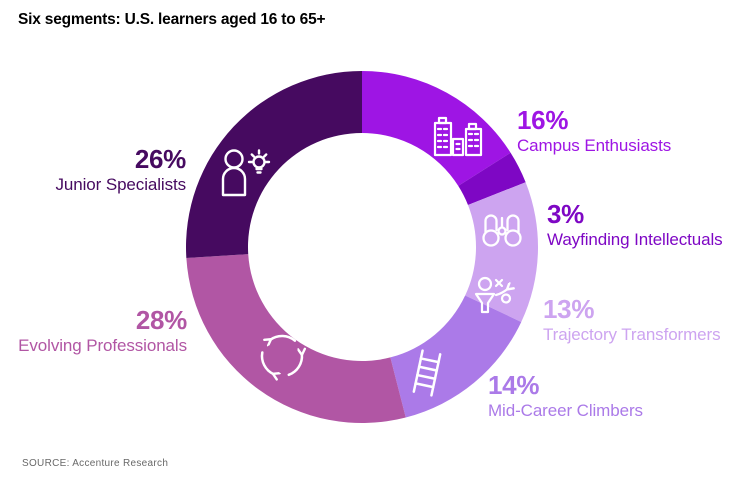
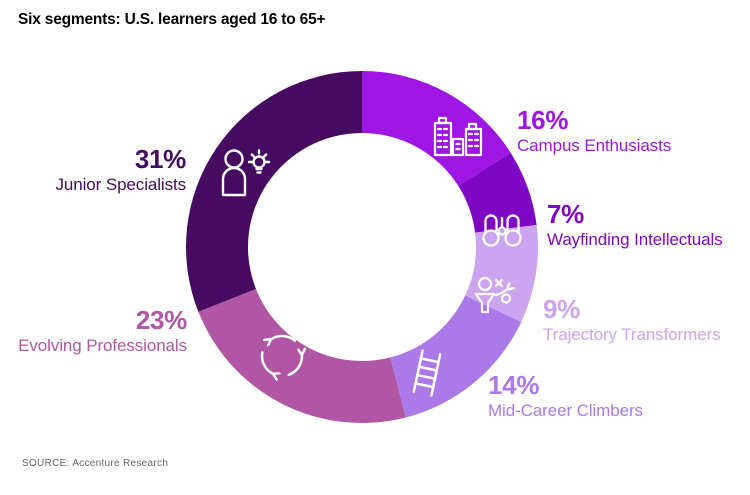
Wayfinding Intellectuals: 3% -> 7%
Trajectory Transformers: 13% -> 9%
Evolving Professionals: 28% -> 23%
Junior Specialists: 26% -> 31%
